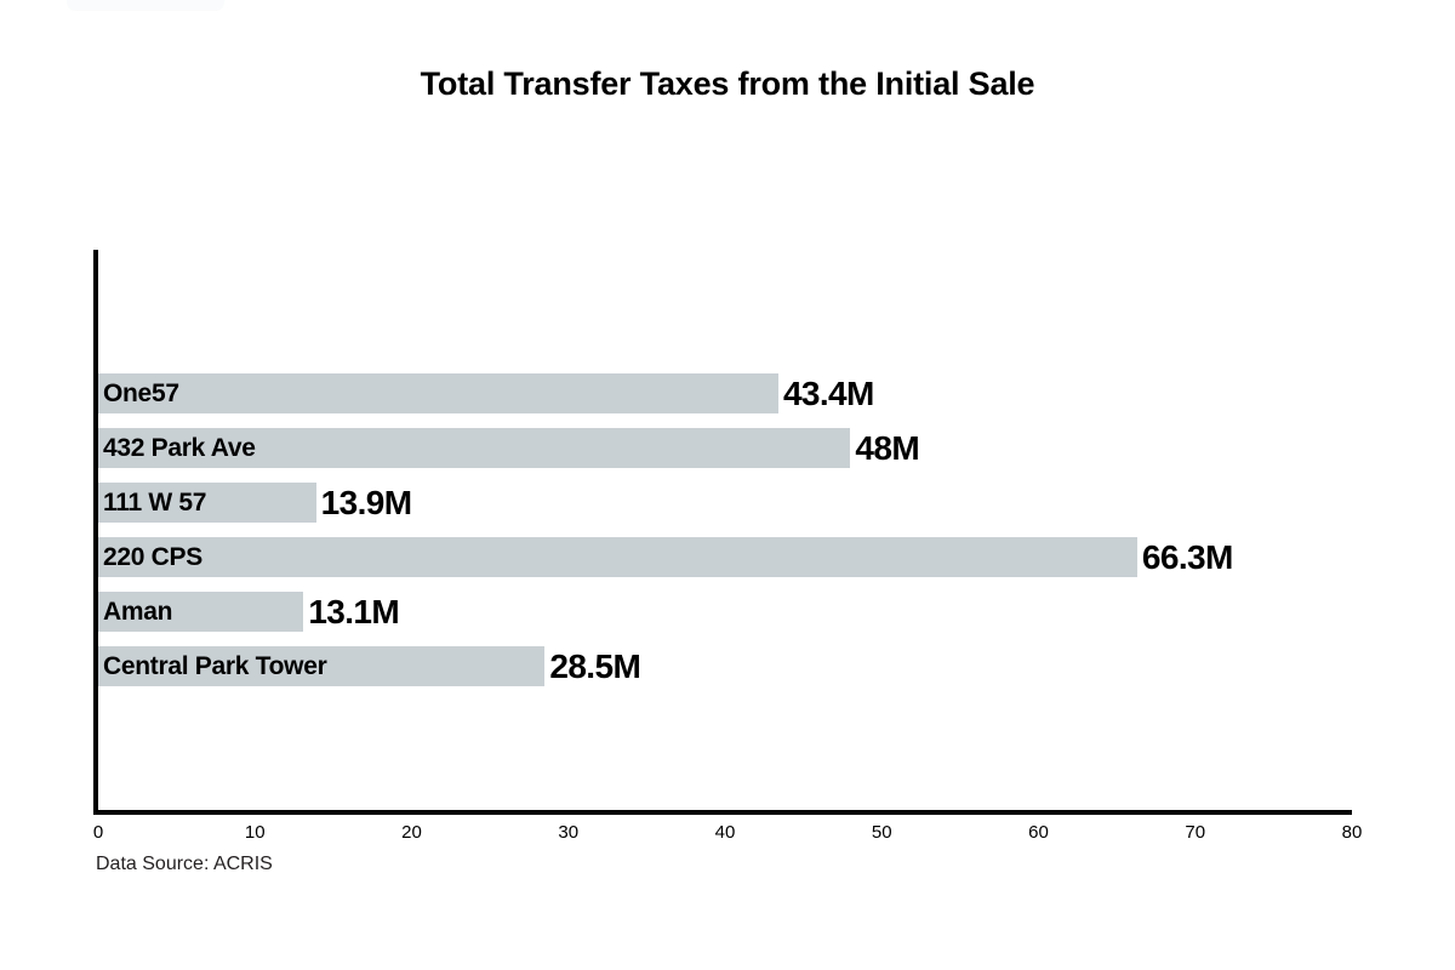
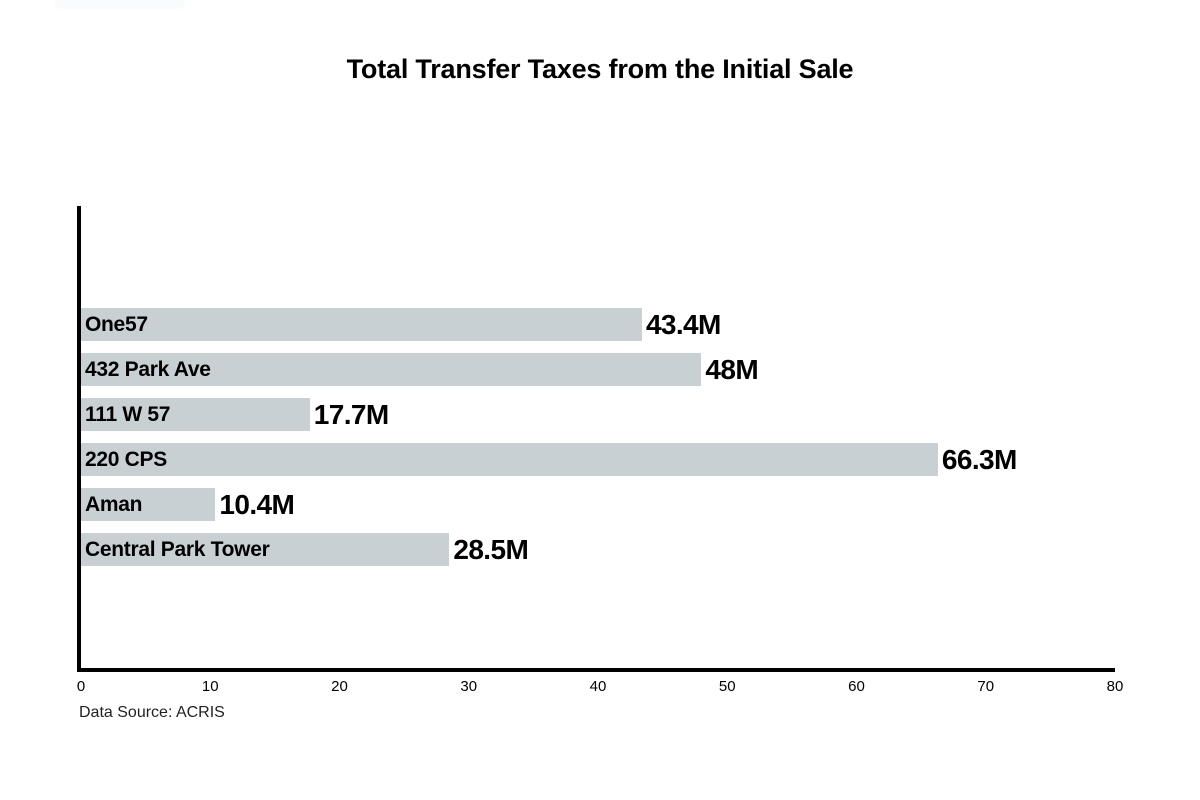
111 W 57: 13.9M -> 17.7M
Aman: 13.1M -> 10.4M
